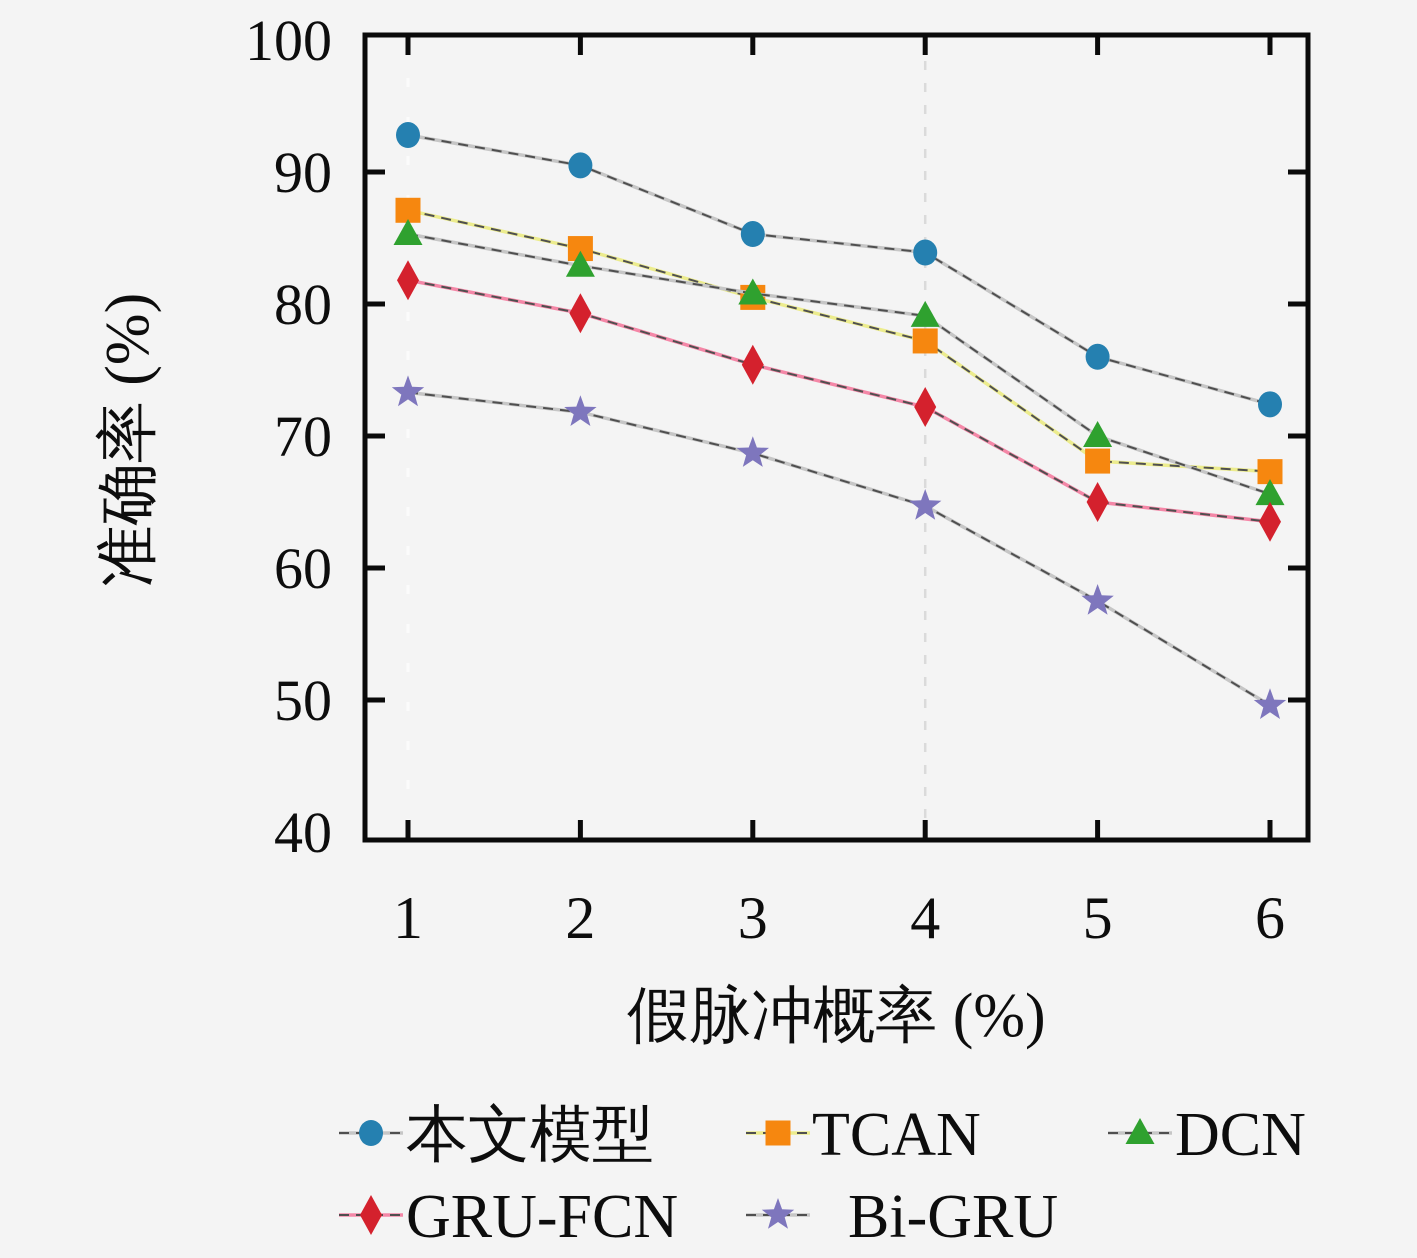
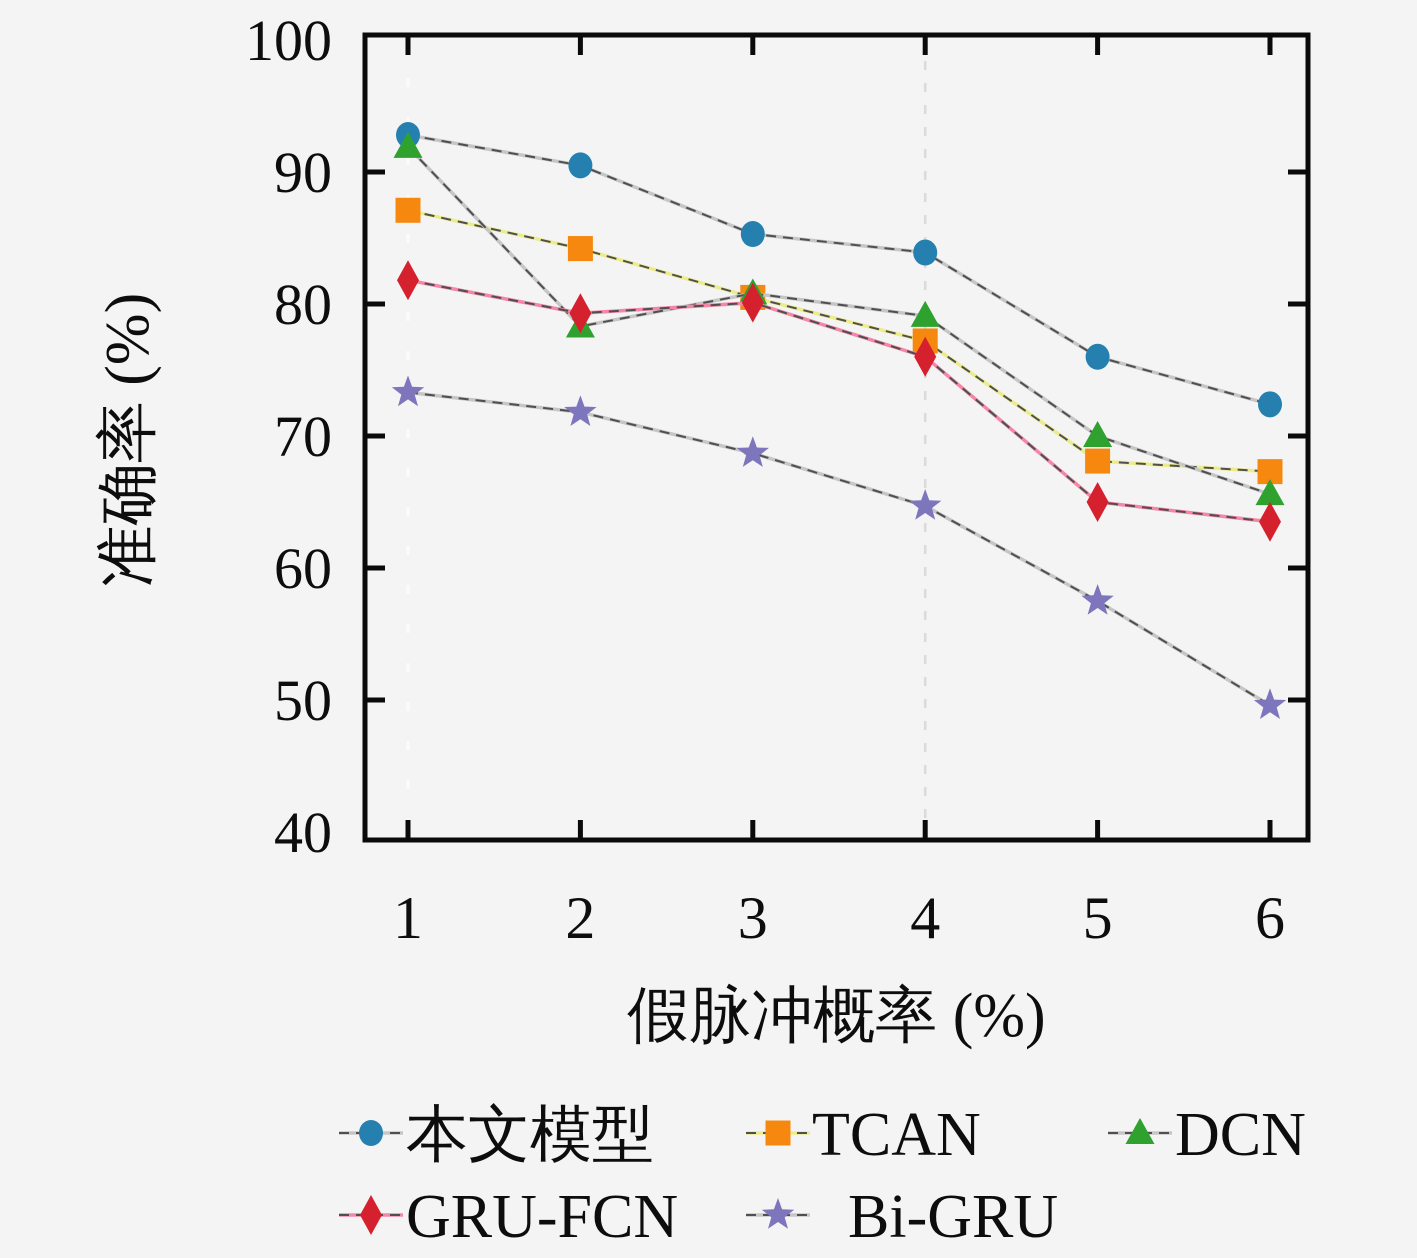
DCN/1: 85.3 -> 91.9
DCN/2: 82.9 -> 78.3
GRU-FCN/3: 75.4 -> 80.1
GRU-FCN/4: 72.2 -> 76.0
